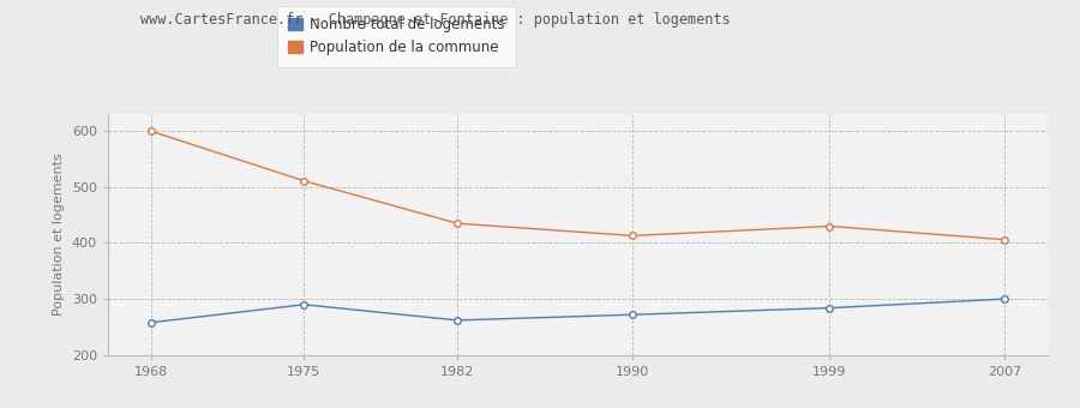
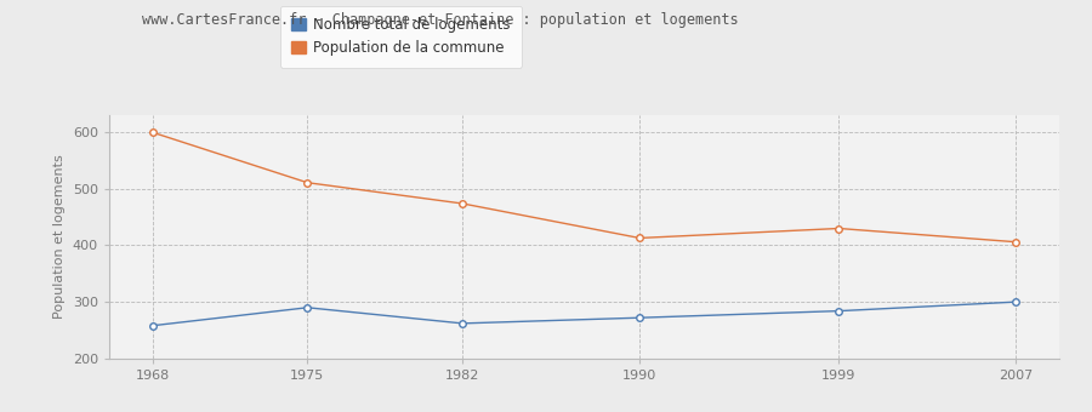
Population de la commune/1982: 435 -> 474
